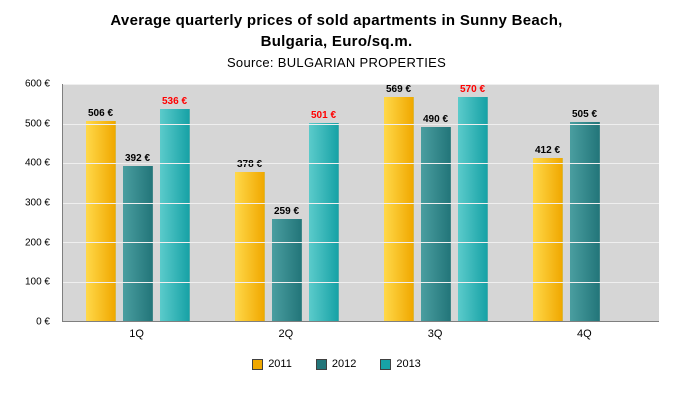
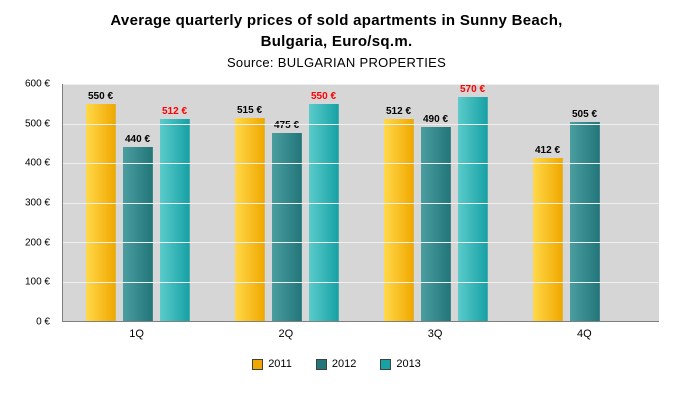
2011/1Q: 506 -> 550
2012/1Q: 392 -> 440
2013/1Q: 536 -> 512
2011/2Q: 378 -> 515
2012/2Q: 259 -> 475
2013/2Q: 501 -> 550
2011/3Q: 569 -> 512
